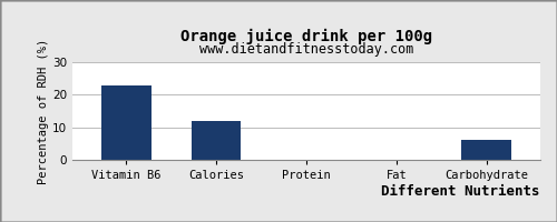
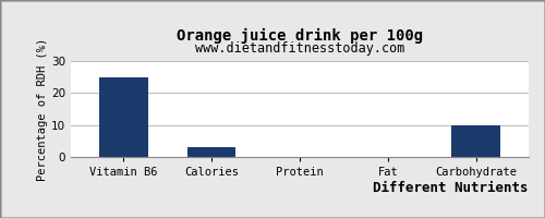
Vitamin B6: 23 -> 25
Calories: 12 -> 3
Carbohydrate: 6 -> 10
